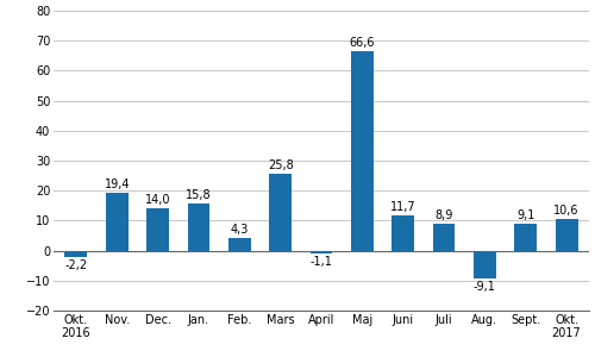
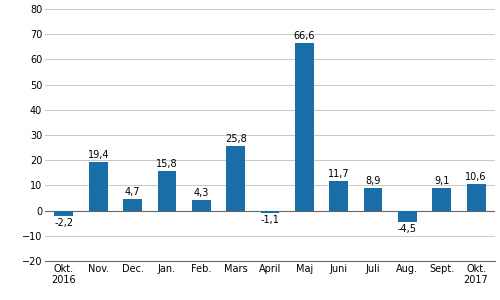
Dec.: 14,0 -> 4,7
Aug.: -9,1 -> -4,5
